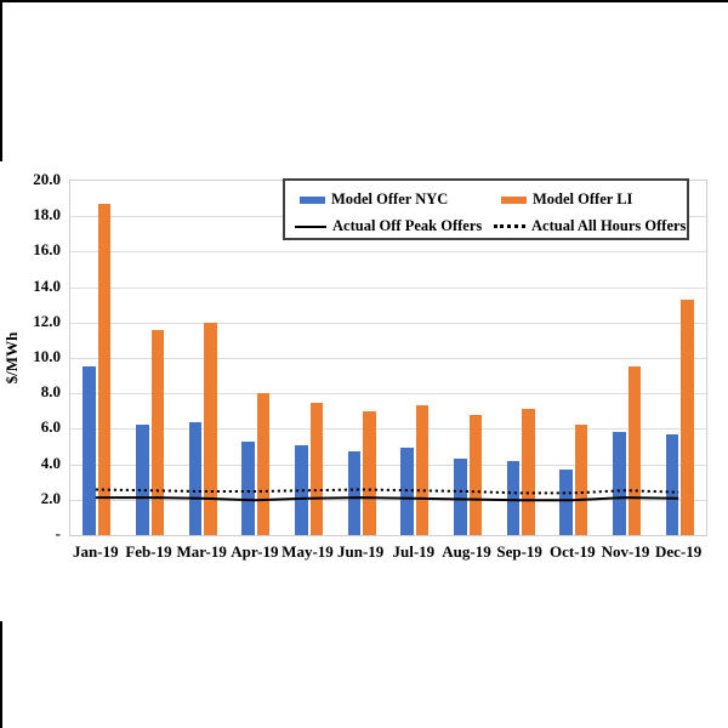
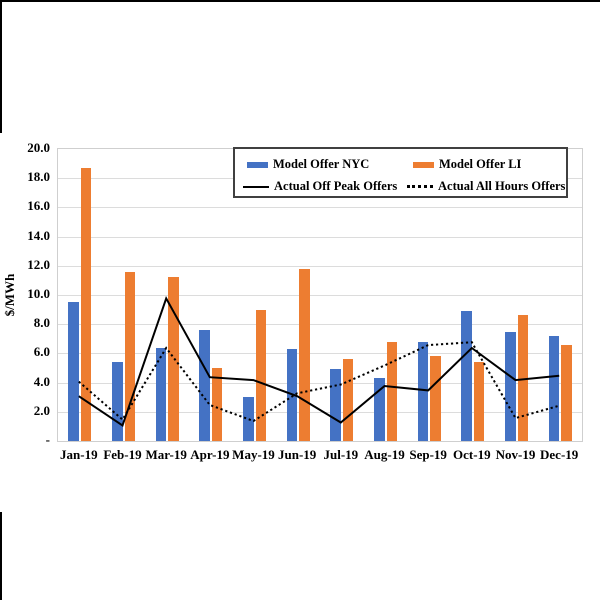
Actual Off Peak Offers/Jan-19: 2.0 -> 3.0
Actual All Hours Offers/Jan-19: 2.5 -> 4.0
Model Offer NYC/Feb-19: 6.2 -> 5.4
Actual Off Peak Offers/Feb-19: 2.0 -> 1.0
Actual All Hours Offers/Feb-19: 2.5 -> 1.4
Model Offer LI/Mar-19: 12.0 -> 11.2
Actual Off Peak Offers/Mar-19: 2.0 -> 9.7
Actual All Hours Offers/Mar-19: 2.4 -> 6.3
Model Offer NYC/Apr-19: 5.3 -> 7.6
Model Offer LI/Apr-19: 8.0 -> 5.0
Actual Off Peak Offers/Apr-19: 1.9 -> 4.3
Model Offer NYC/May-19: 5.1 -> 3.0
Model Offer LI/May-19: 7.5 -> 9.0
Actual Off Peak Offers/May-19: 2.0 -> 4.1
Actual All Hours Offers/May-19: 2.5 -> 1.3
Model Offer NYC/Jun-19: 4.7 -> 6.3
Model Offer LI/Jun-19: 7.0 -> 11.8
Actual Off Peak Offers/Jun-19: 2.0 -> 3.0
Actual All Hours Offers/Jun-19: 2.5 -> 3.2
Model Offer LI/Jul-19: 7.3 -> 5.6
Actual Off Peak Offers/Jul-19: 2.0 -> 1.2
Actual All Hours Offers/Jul-19: 2.5 -> 3.8
Actual Off Peak Offers/Aug-19: 1.9 -> 3.7
Actual All Hours Offers/Aug-19: 2.4 -> 5.1
Model Offer NYC/Sep-19: 4.2 -> 6.8
Model Offer LI/Sep-19: 7.1 -> 5.8
Actual Off Peak Offers/Sep-19: 1.9 -> 3.4
Actual All Hours Offers/Sep-19: 2.3 -> 6.5
Model Offer NYC/Oct-19: 3.7 -> 8.9
Model Offer LI/Oct-19: 6.2 -> 5.4
Actual Off Peak Offers/Oct-19: 1.9 -> 6.3
Actual All Hours Offers/Oct-19: 2.3 -> 6.7
Model Offer NYC/Nov-19: 5.8 -> 7.5
Model Offer LI/Nov-19: 9.5 -> 8.6
Actual Off Peak Offers/Nov-19: 2.0 -> 4.1
Actual All Hours Offers/Nov-19: 2.5 -> 1.5
Model Offer NYC/Dec-19: 5.7 -> 7.2
Model Offer LI/Dec-19: 13.3 -> 6.6
Actual Off Peak Offers/Dec-19: 2.0 -> 4.4
